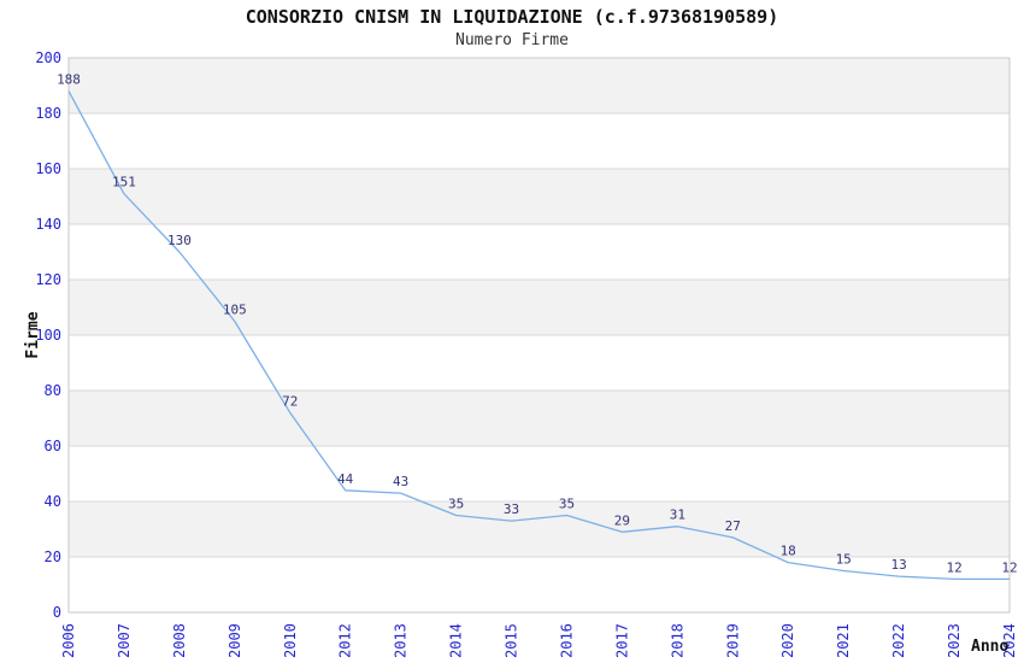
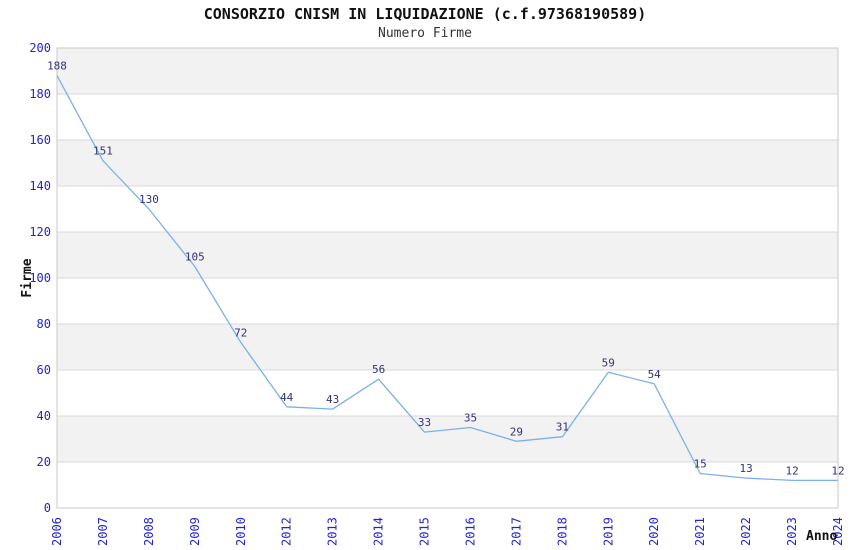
2014: 35 -> 56
2019: 27 -> 59
2020: 18 -> 54
